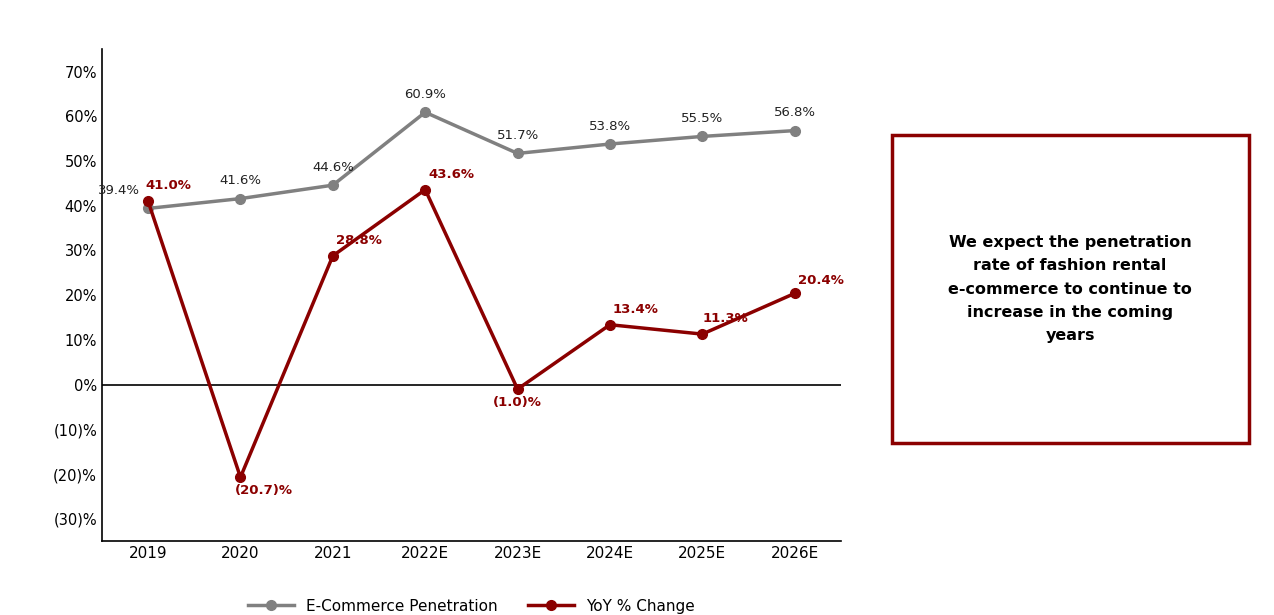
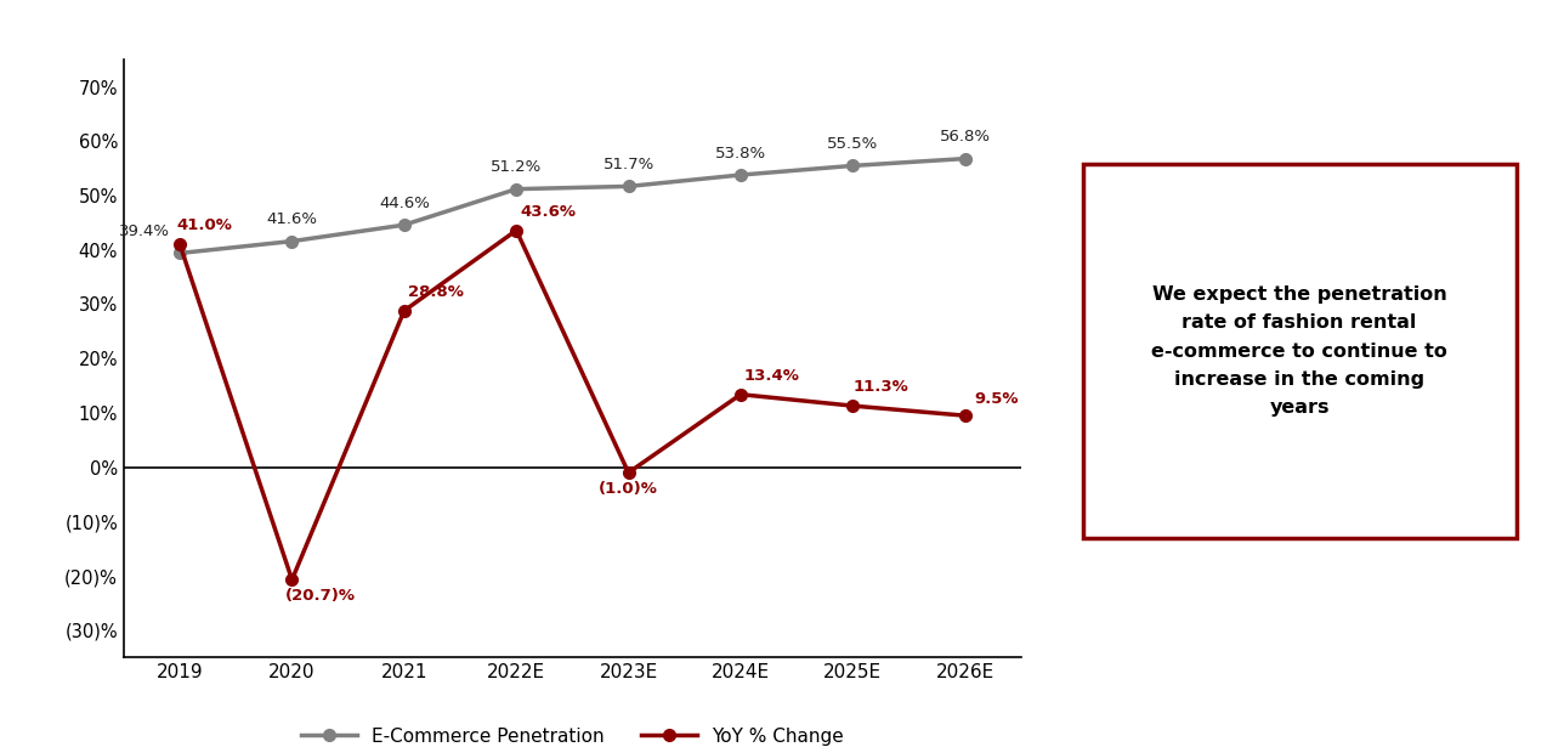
E-Commerce Penetration/2022E: 60.9% -> 51.2%
YoY % Change/2026E: 20.4% -> 9.5%
